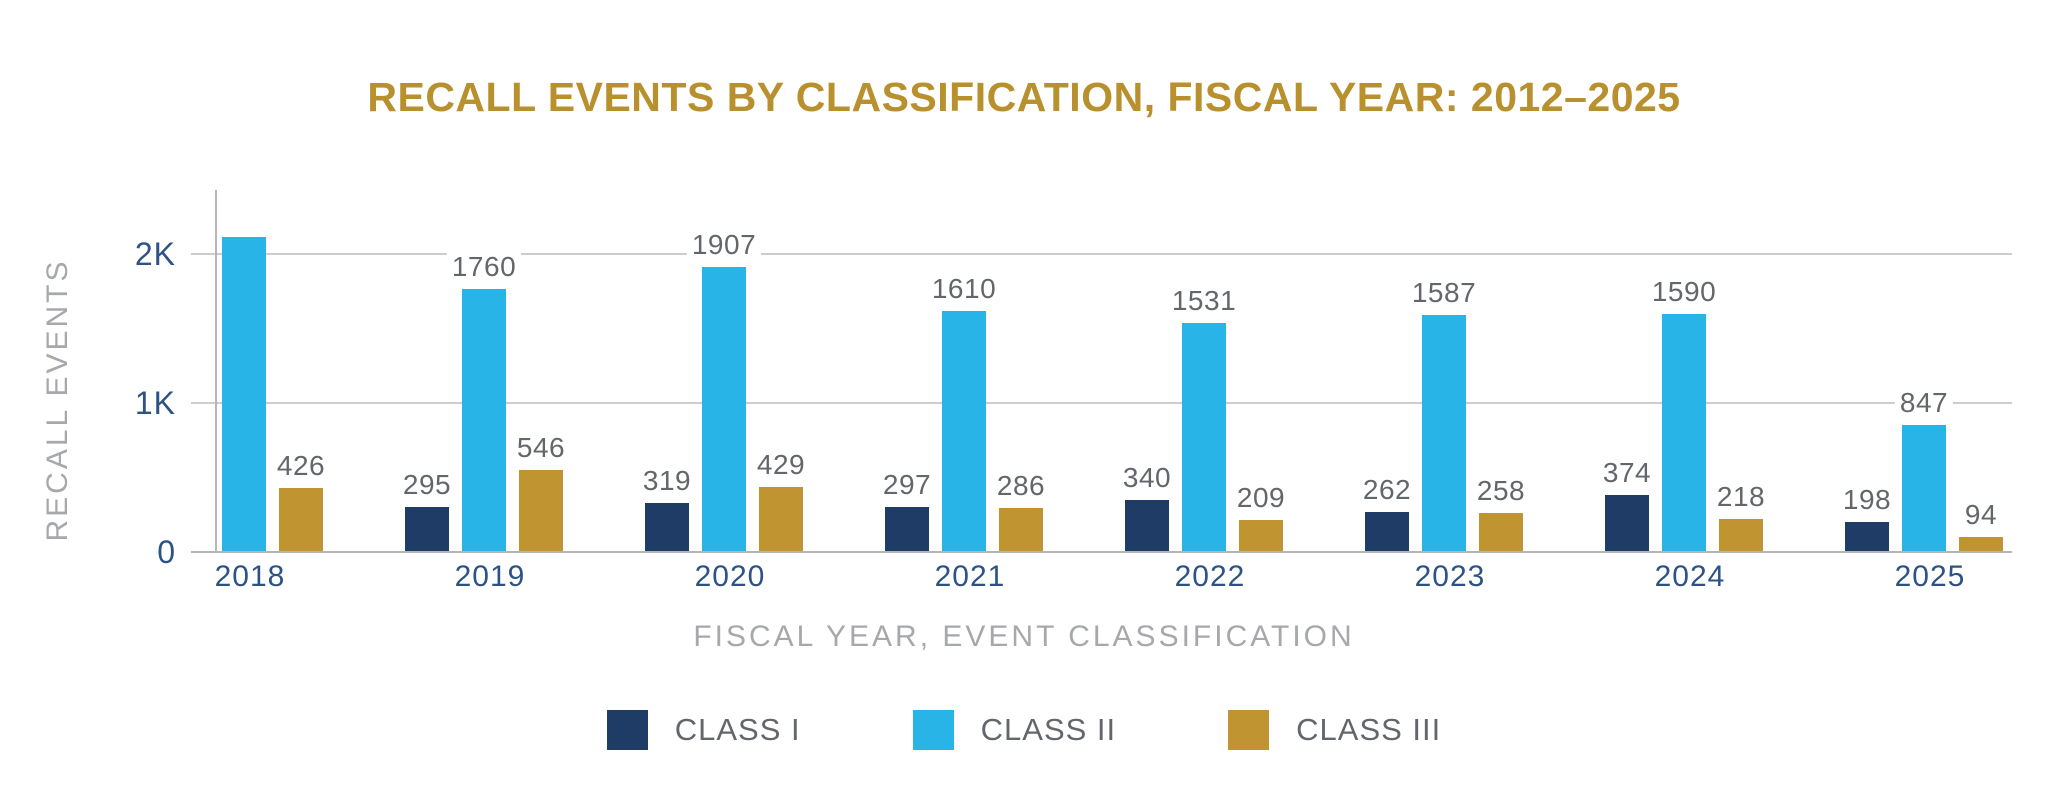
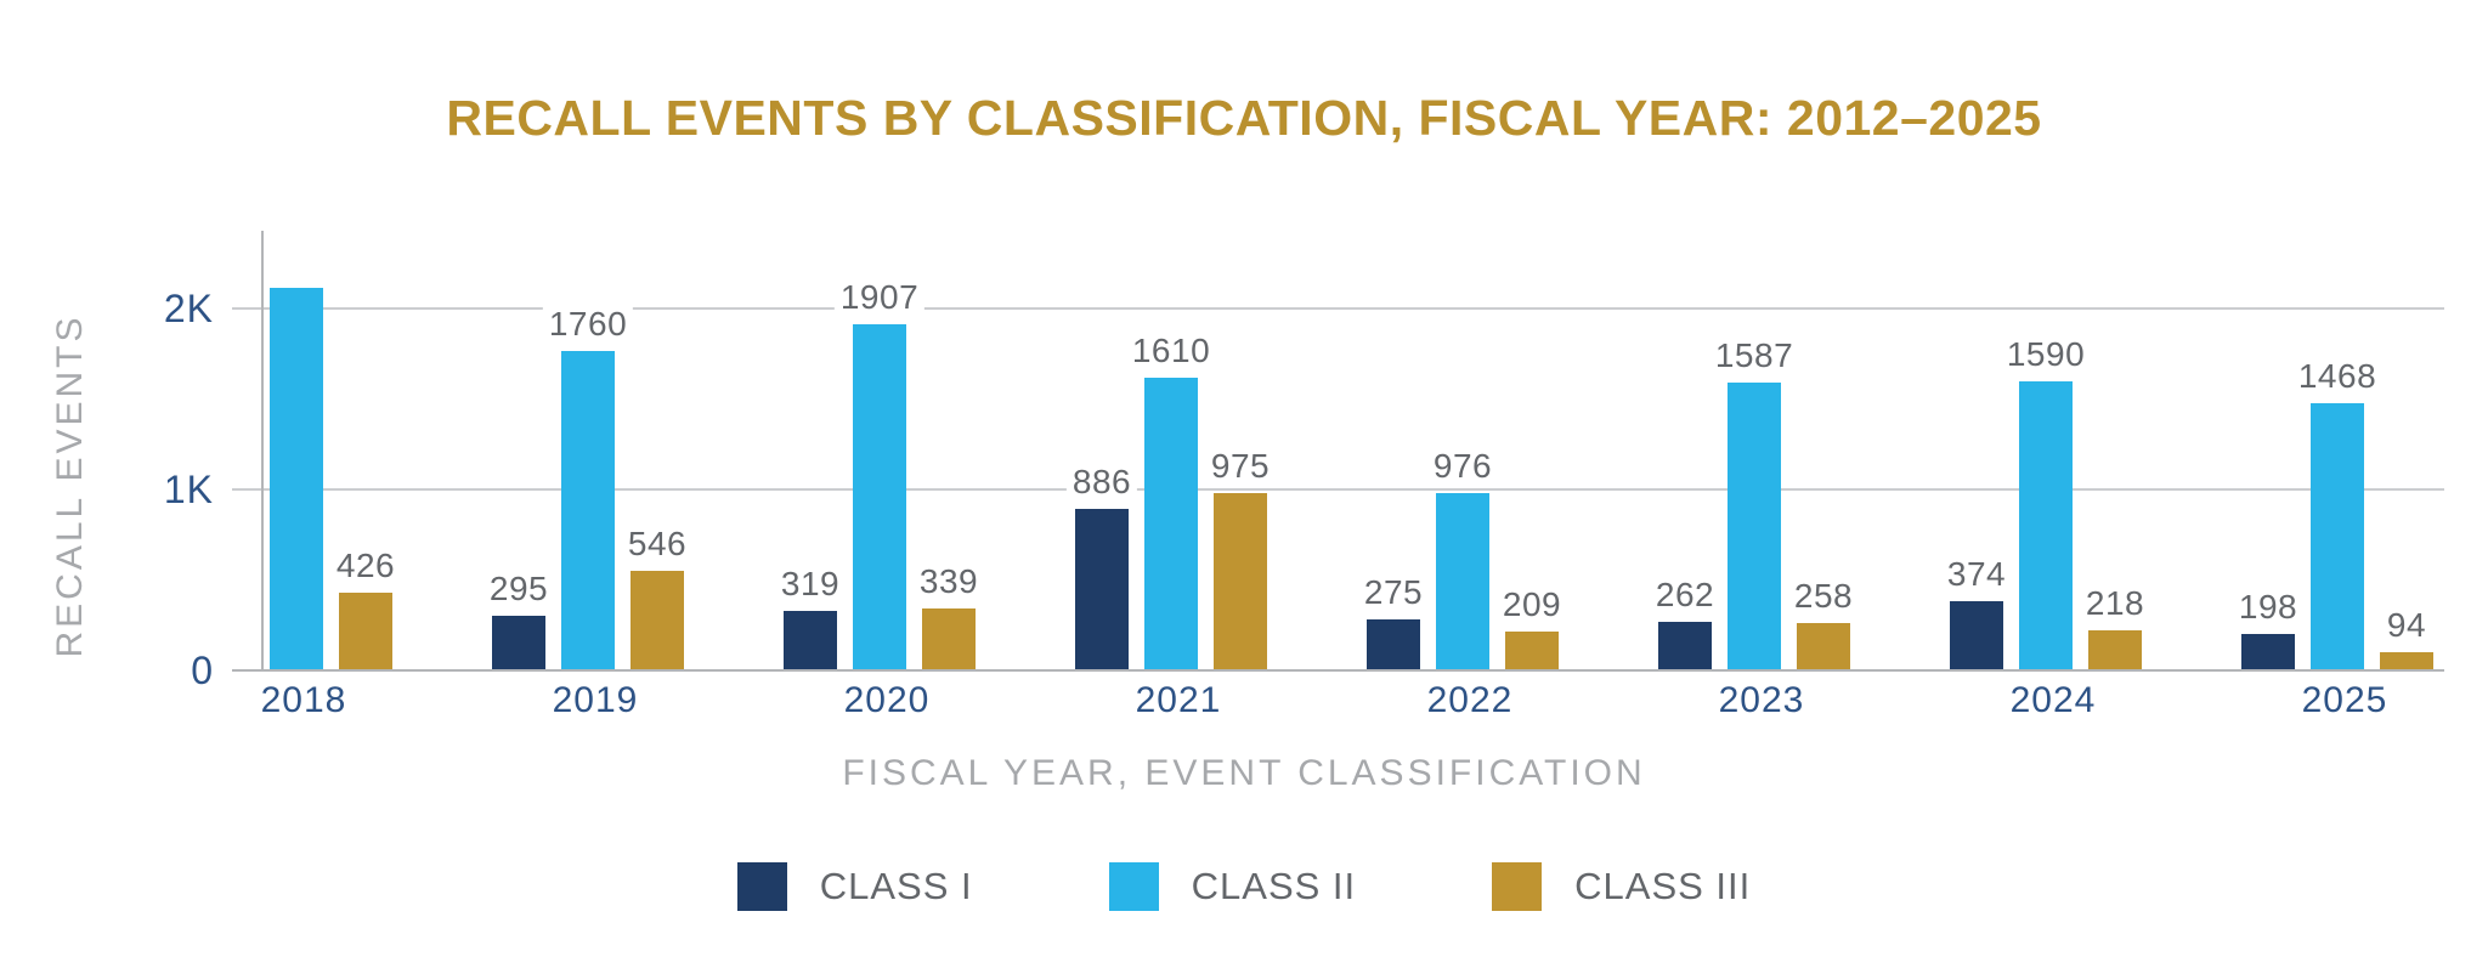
CLASS III/2020: 429 -> 339
CLASS I/2021: 297 -> 886
CLASS III/2021: 286 -> 975
CLASS I/2022: 340 -> 275
CLASS II/2022: 1531 -> 976
CLASS II/2025: 847 -> 1468
